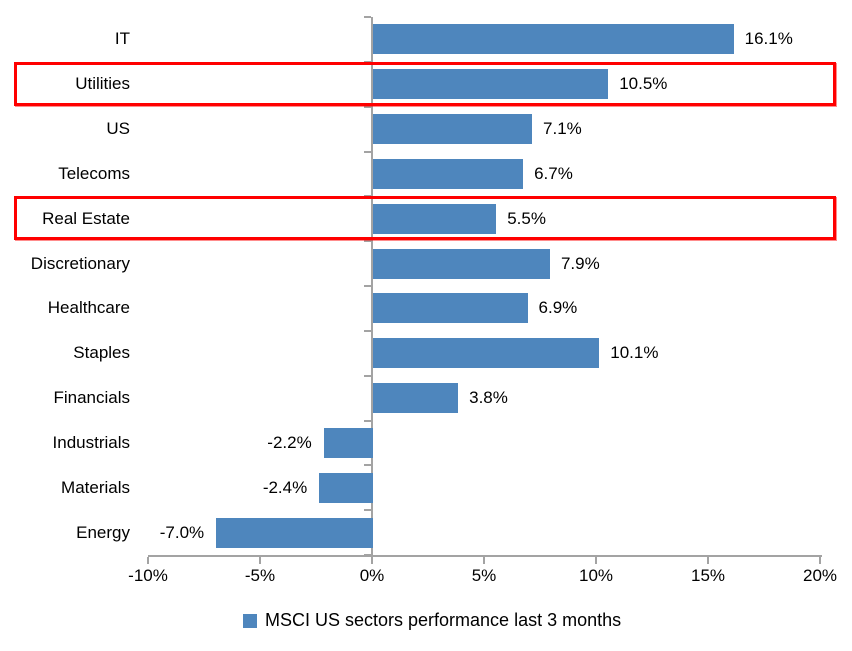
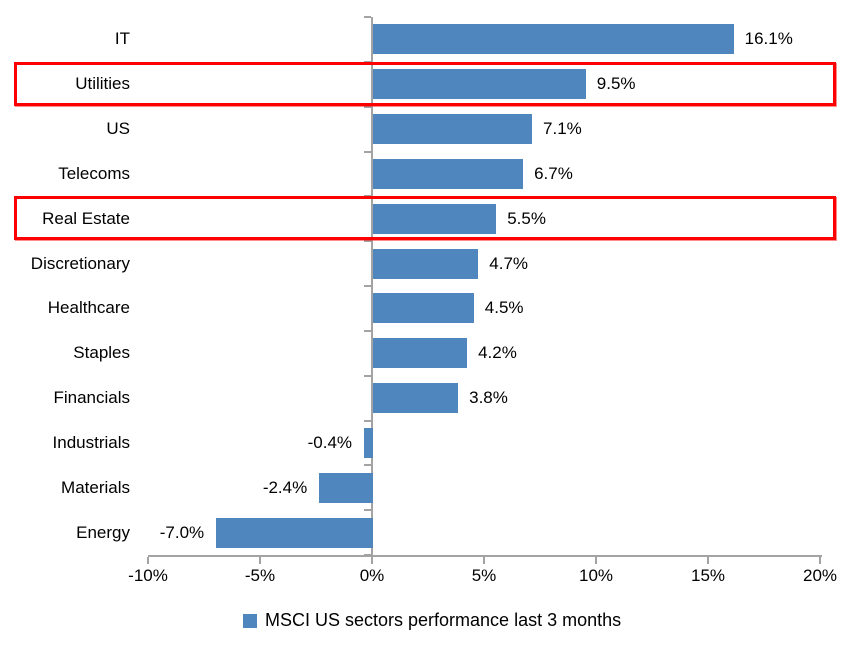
Utilities: 10.5% -> 9.5%
Discretionary: 7.9% -> 4.7%
Healthcare: 6.9% -> 4.5%
Staples: 10.1% -> 4.2%
Industrials: -2.2% -> -0.4%
